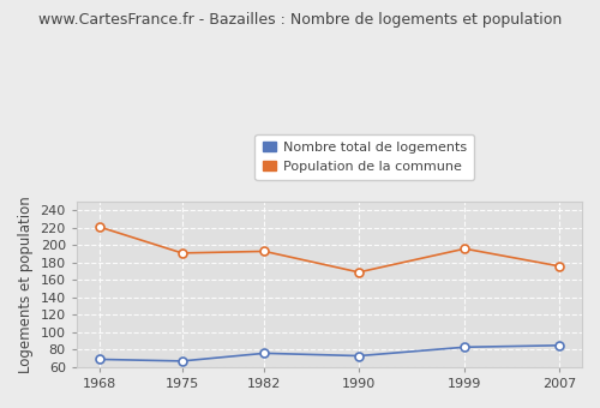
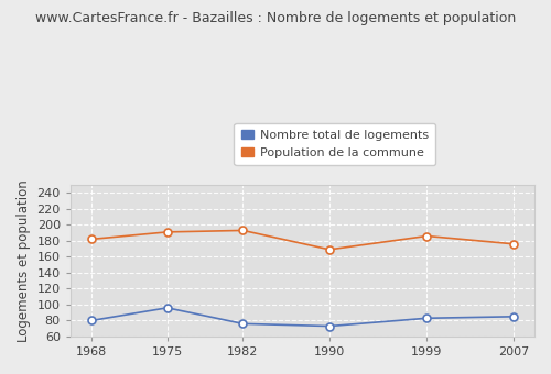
Nombre total de logements/1968: 69 -> 80
Population de la commune/1968: 221 -> 182
Nombre total de logements/1975: 67 -> 96
Population de la commune/1999: 196 -> 186
